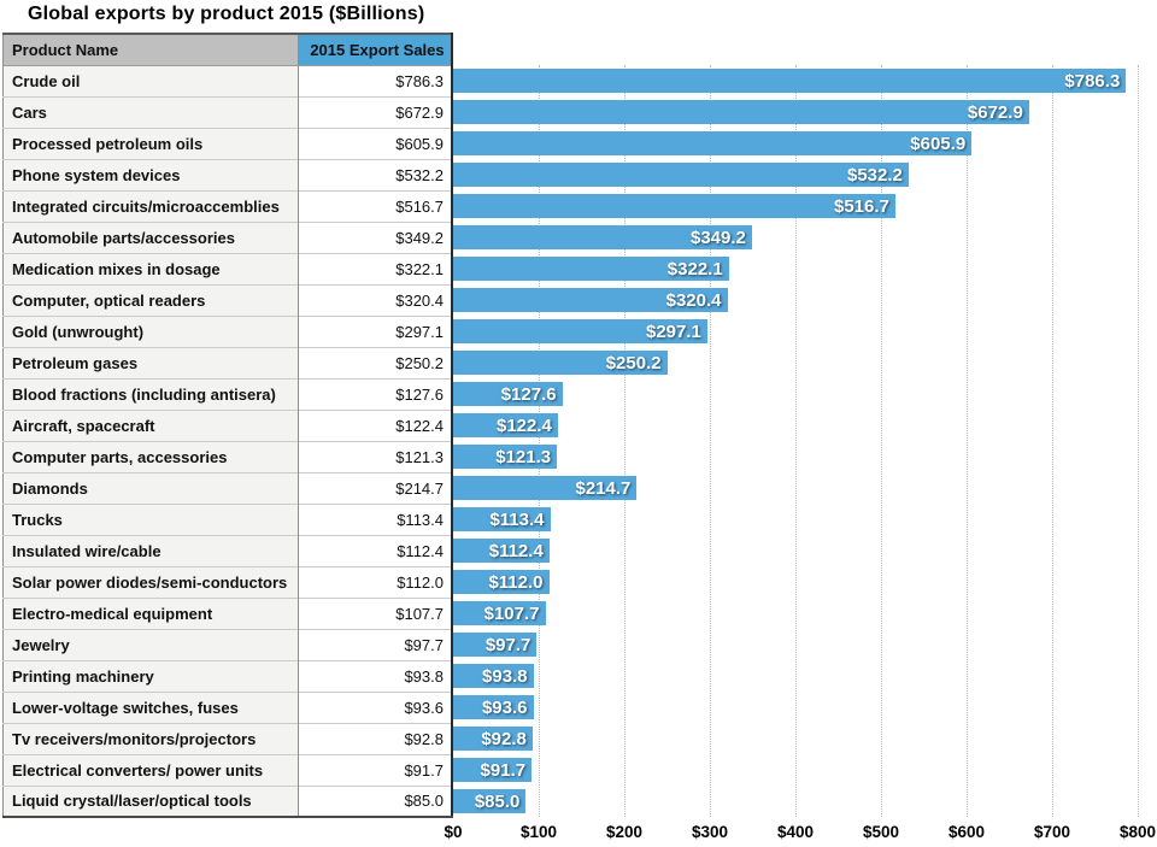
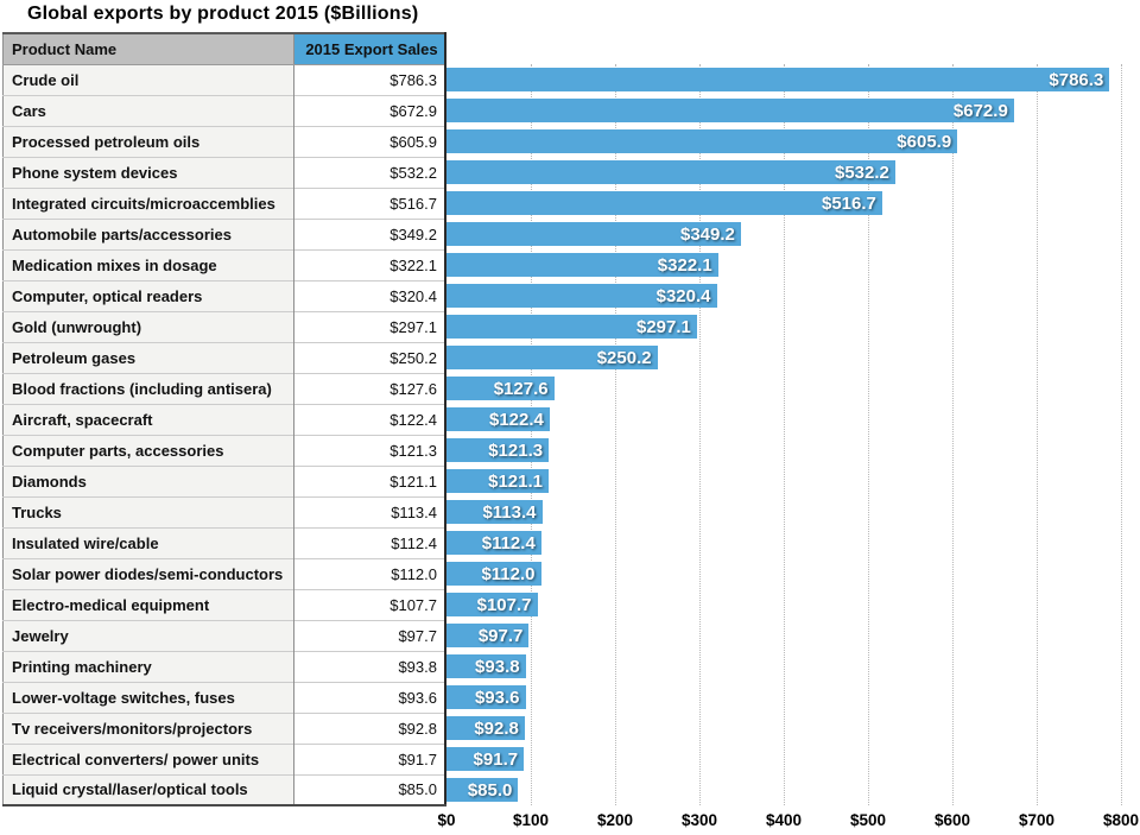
Diamonds: $214.7 -> $121.1
